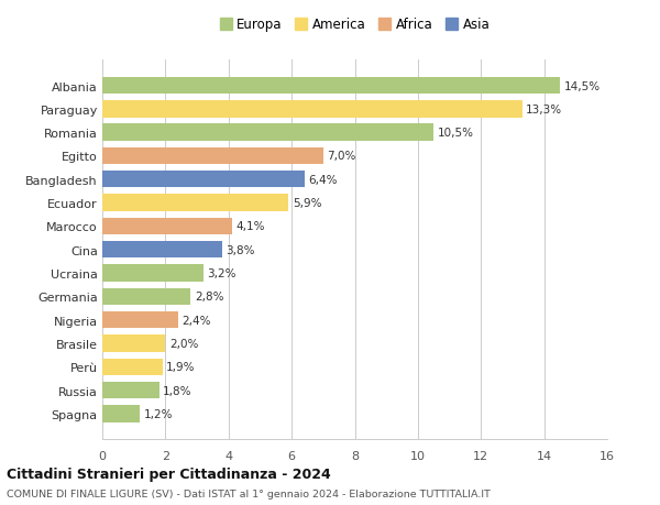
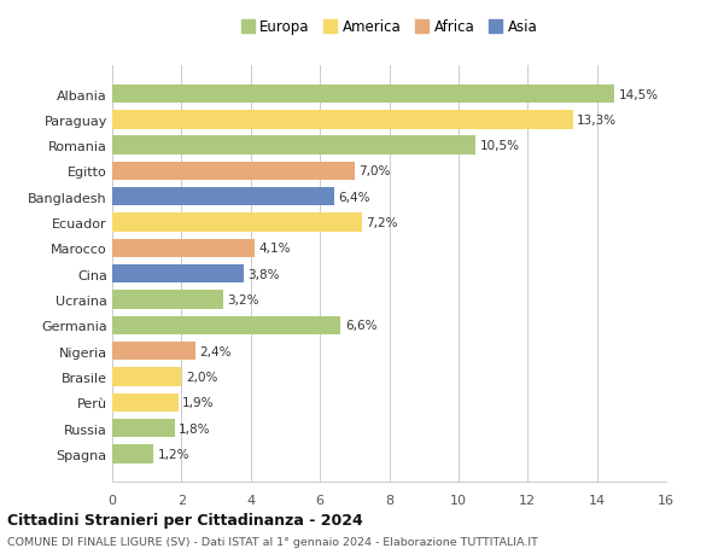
Ecuador: 5,9% -> 7,2%
Germania: 2,8% -> 6,6%
